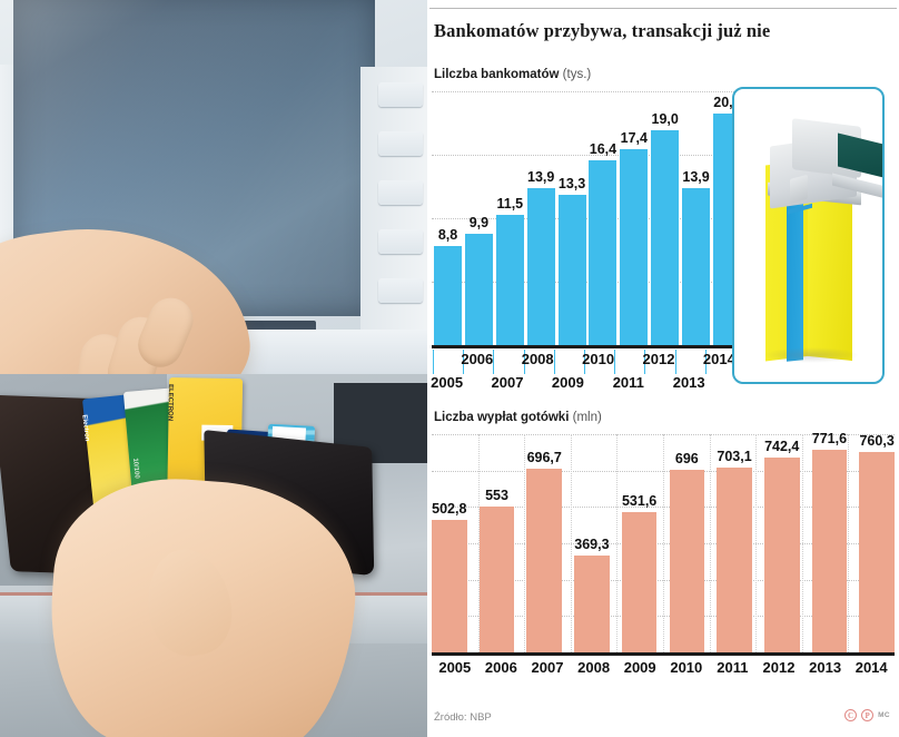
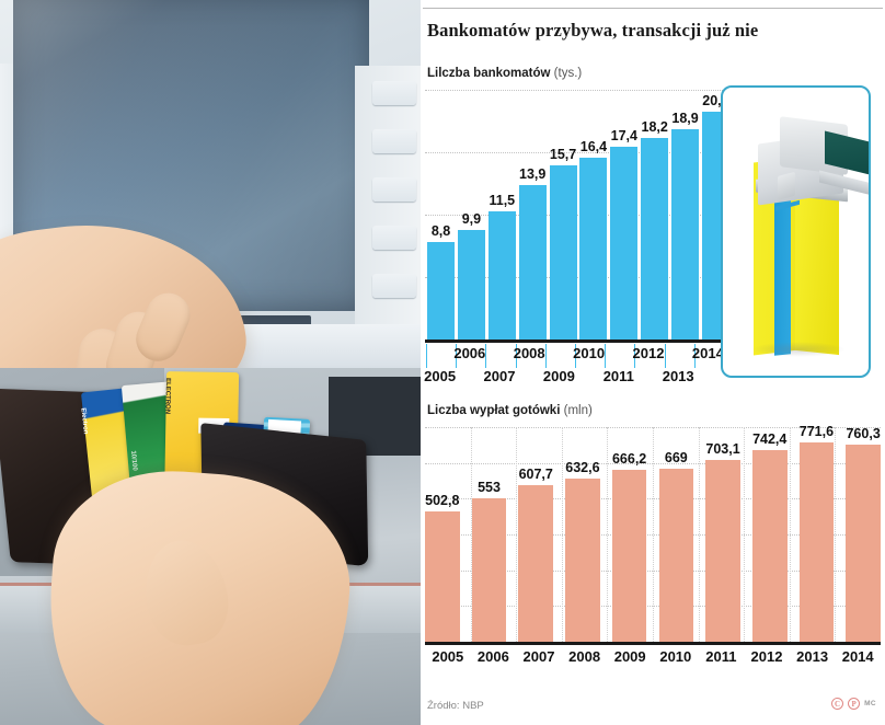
Lilczba bankomatów (tys.)/2009: 13,3 -> 15,7
Lilczba bankomatów (tys.)/2012: 19,0 -> 18,2
Lilczba bankomatów (tys.)/2013: 13,9 -> 18,9
Liczba wypłat gotówki (mln)/2007: 696,7 -> 607,7
Liczba wypłat gotówki (mln)/2008: 369,3 -> 632,6
Liczba wypłat gotówki (mln)/2009: 531,6 -> 666,2
Liczba wypłat gotówki (mln)/2010: 696 -> 669
